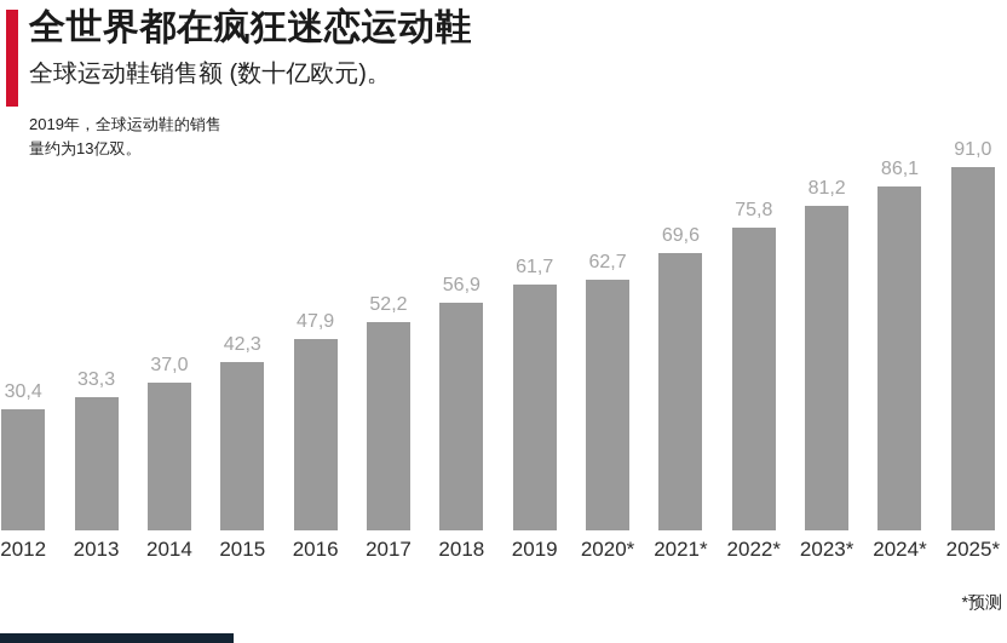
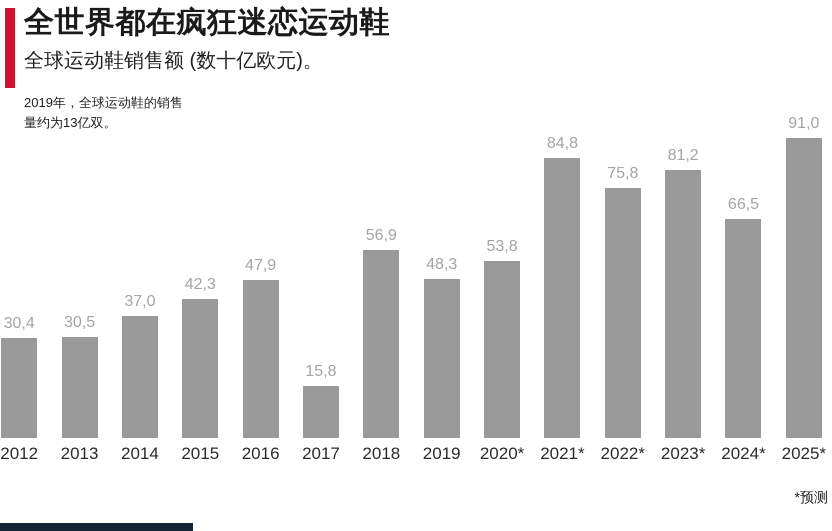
2013: 33,3 -> 30,5
2017: 52,2 -> 15,8
2019: 61,7 -> 48,3
2020*: 62,7 -> 53,8
2021*: 69,6 -> 84,8
2024*: 86,1 -> 66,5
